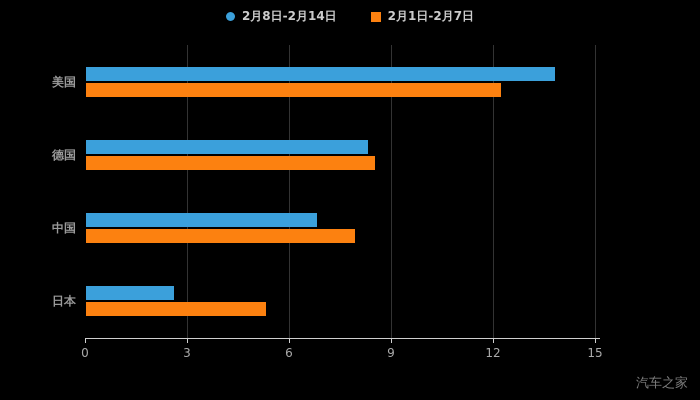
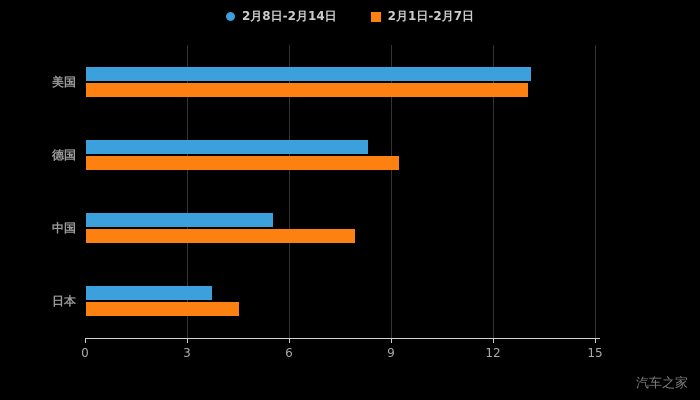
2月8日-2月14日/美国: 13.8 -> 13.1
2月1日-2月7日/美国: 12.2 -> 13.0
2月1日-2月7日/德国: 8.5 -> 9.2
2月8日-2月14日/中国: 6.8 -> 5.5
2月8日-2月14日/日本: 2.6 -> 3.7
2月1日-2月7日/日本: 5.3 -> 4.5
